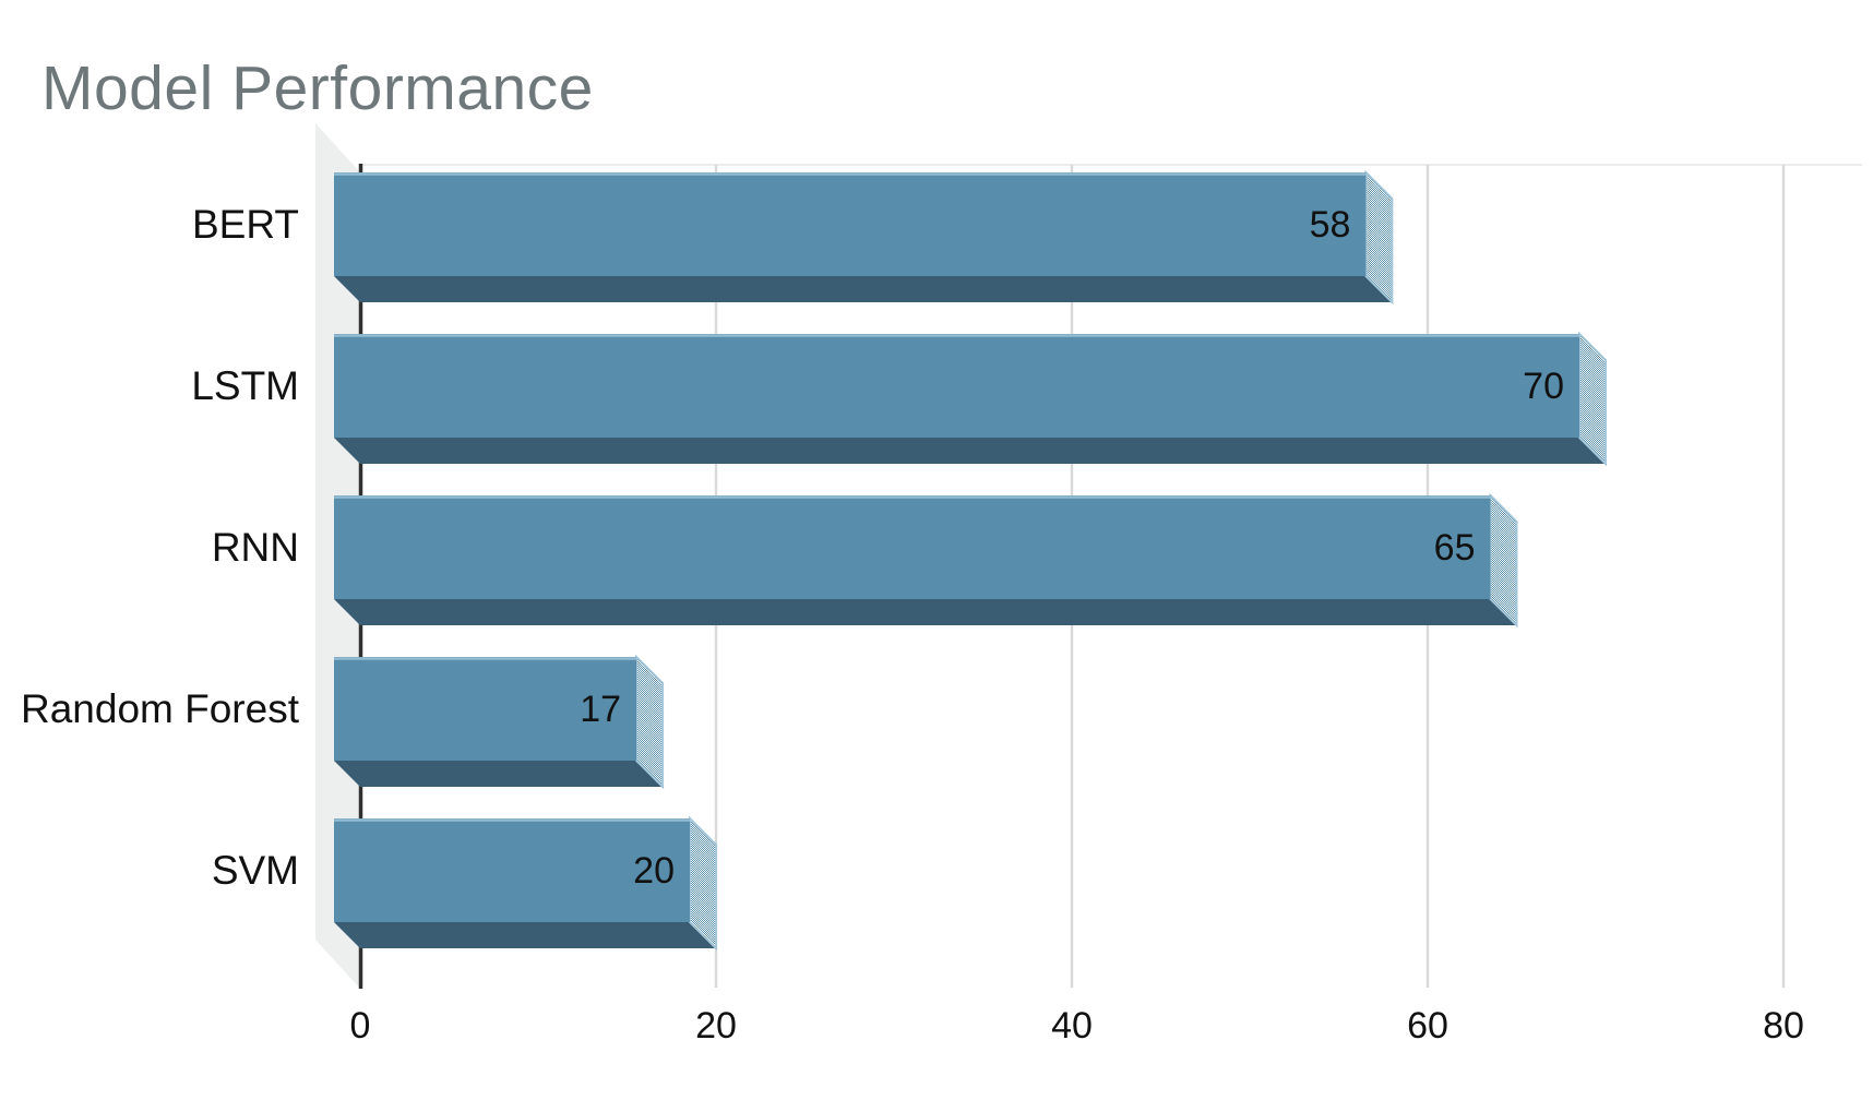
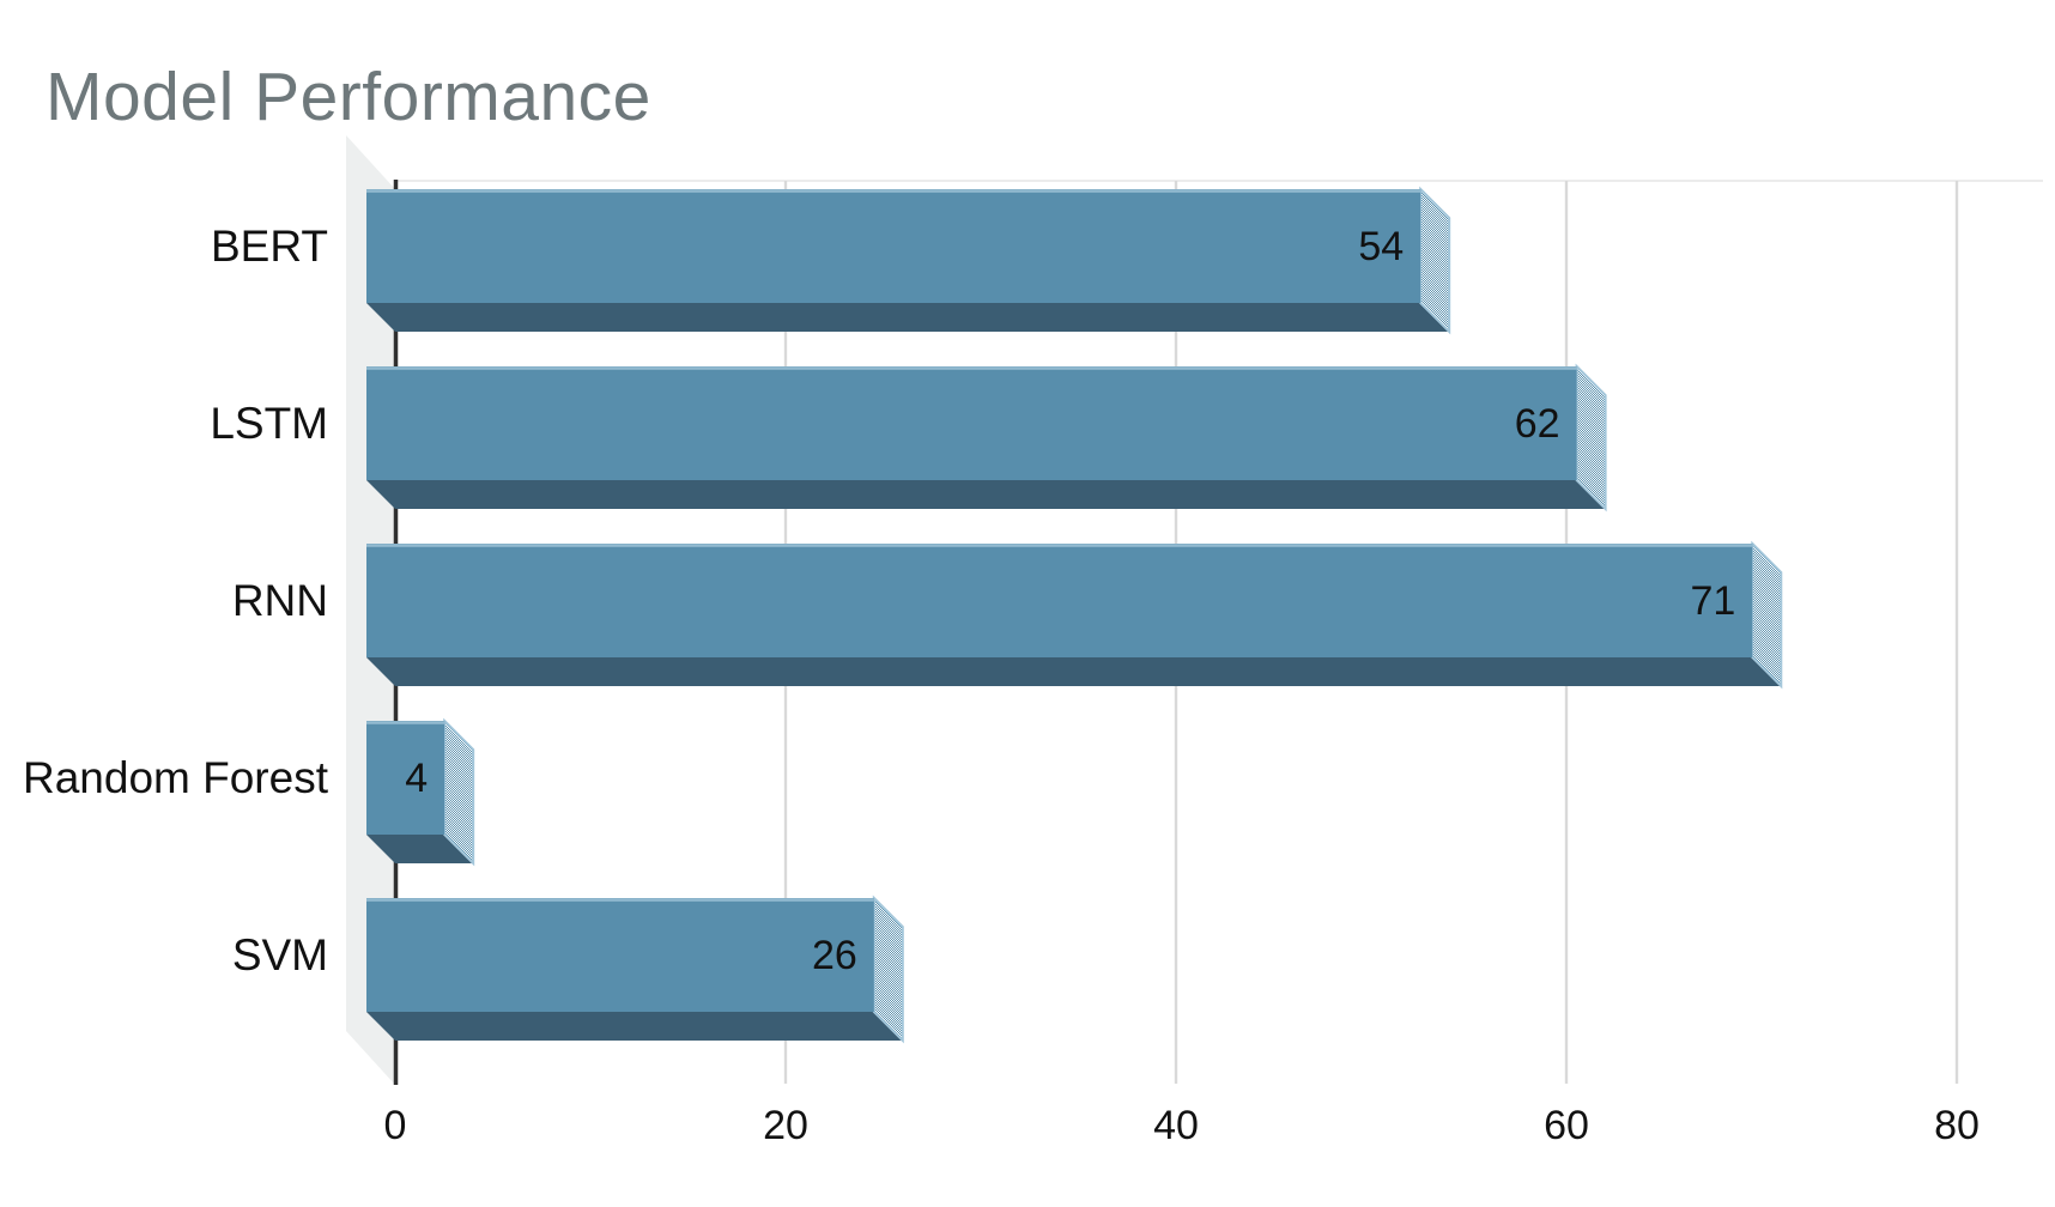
BERT: 58 -> 54
LSTM: 70 -> 62
RNN: 65 -> 71
Random Forest: 17 -> 4
SVM: 20 -> 26
